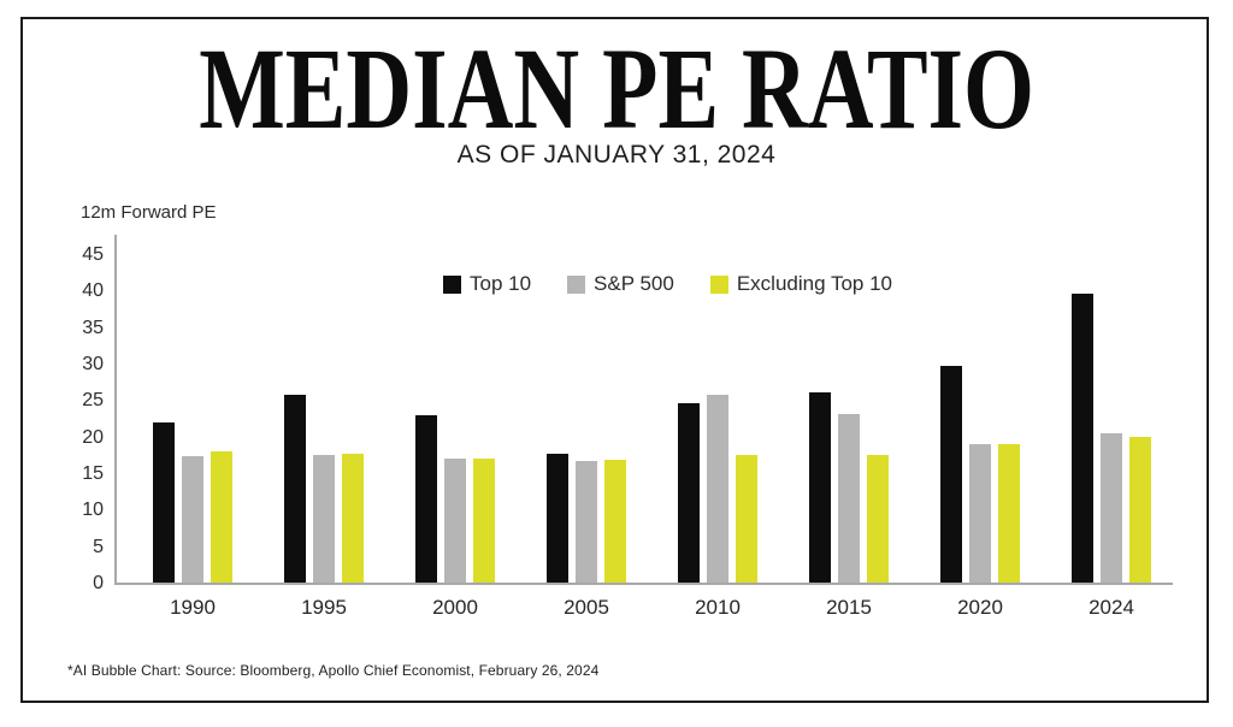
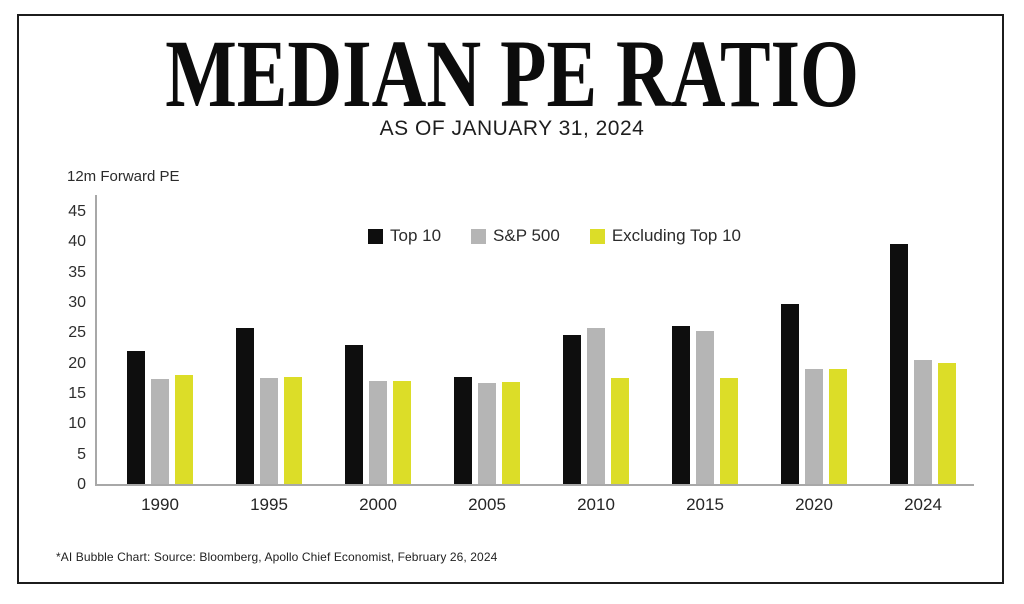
S&P 500/2015: 23 -> 25
